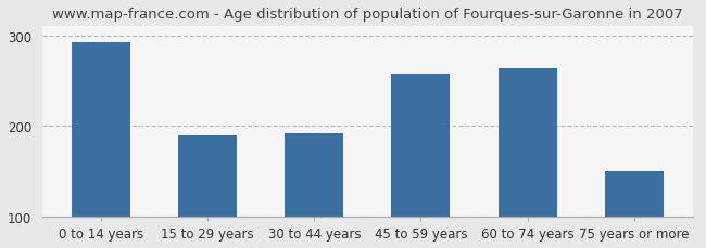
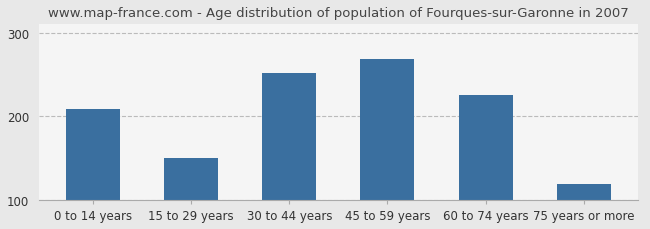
0 to 14 years: 292 -> 209
15 to 29 years: 190 -> 150
30 to 44 years: 192 -> 252
45 to 59 years: 258 -> 268
60 to 74 years: 264 -> 226
75 years or more: 150 -> 119
